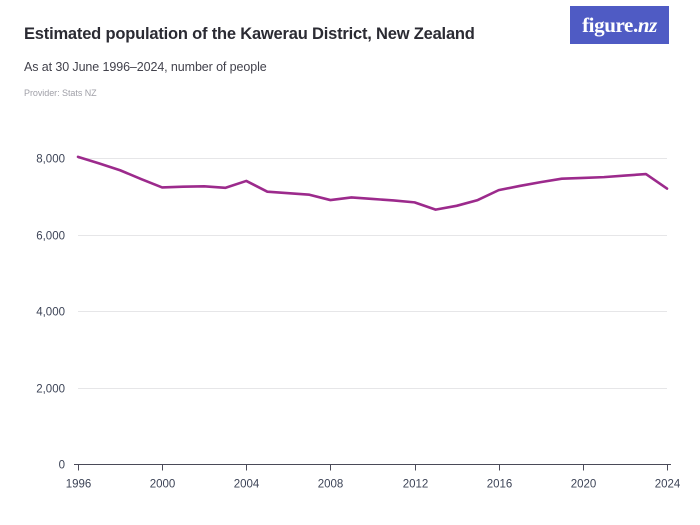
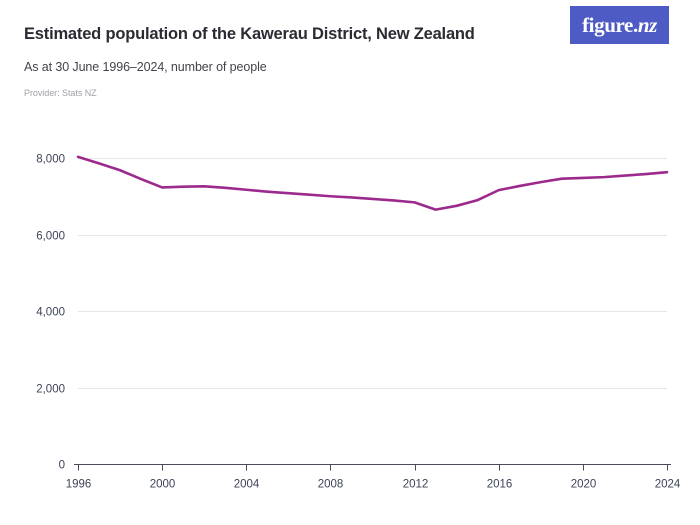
2004: 7400 -> 7200
2008: 6900 -> 7000
2024: 7200 -> 7600
